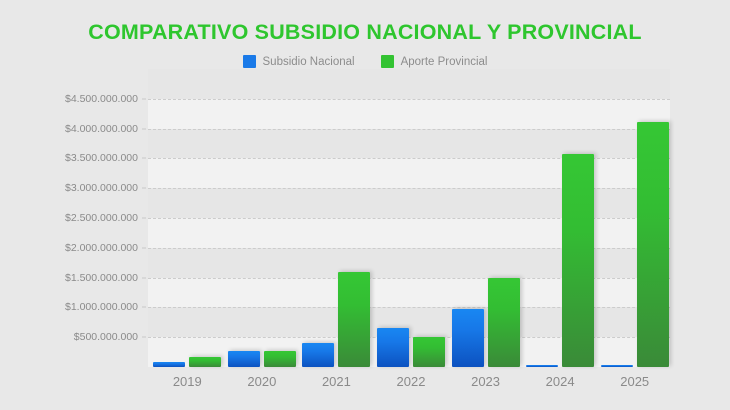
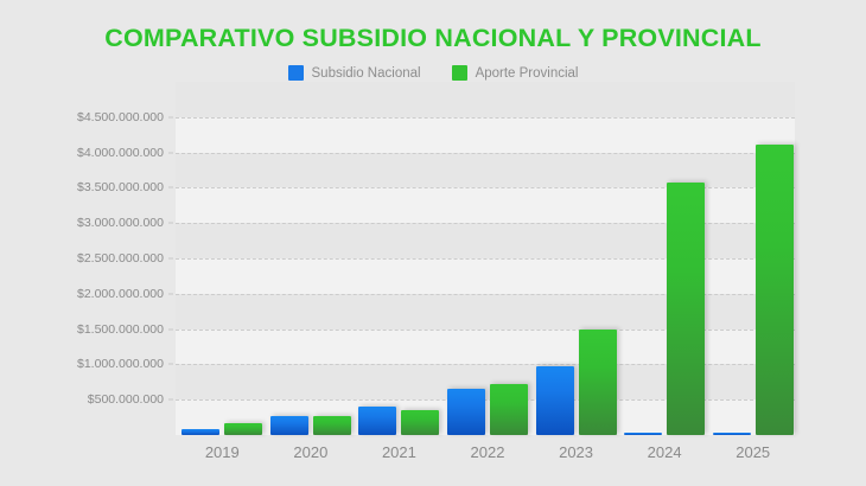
Aporte Provincial/2021: $1600000000 -> $300000000
Aporte Provincial/2022: $500000000 -> $700000000
